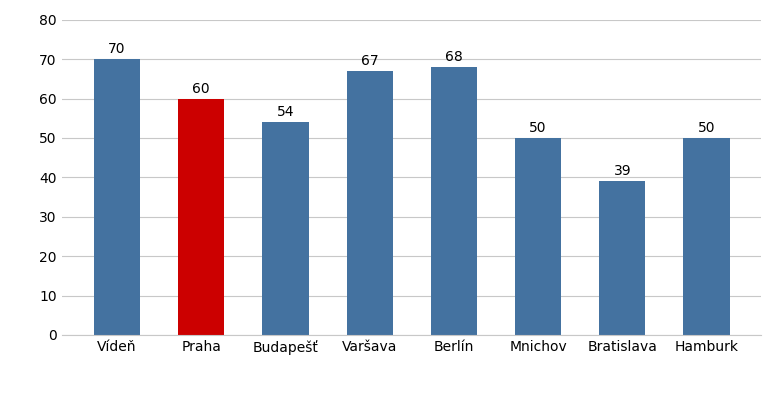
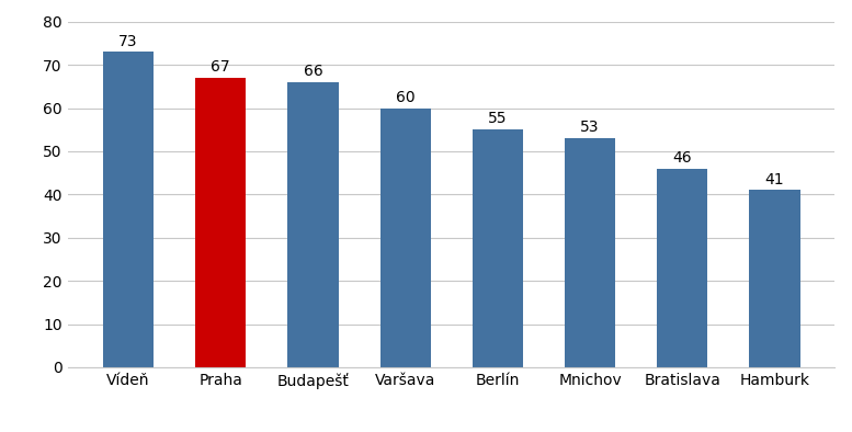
Vídeň: 70 -> 73
Praha: 60 -> 67
Budapešť: 54 -> 66
Varšava: 67 -> 60
Berlín: 68 -> 55
Mnichov: 50 -> 53
Bratislava: 39 -> 46
Hamburk: 50 -> 41
